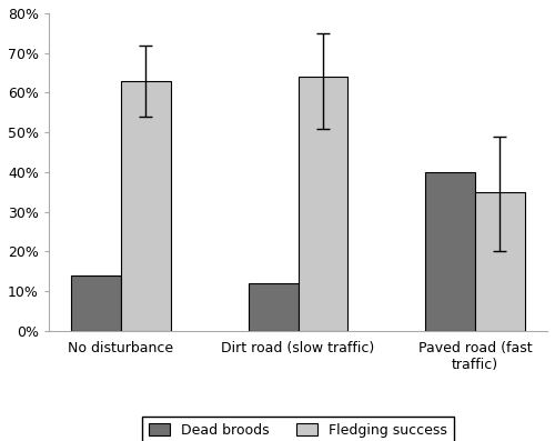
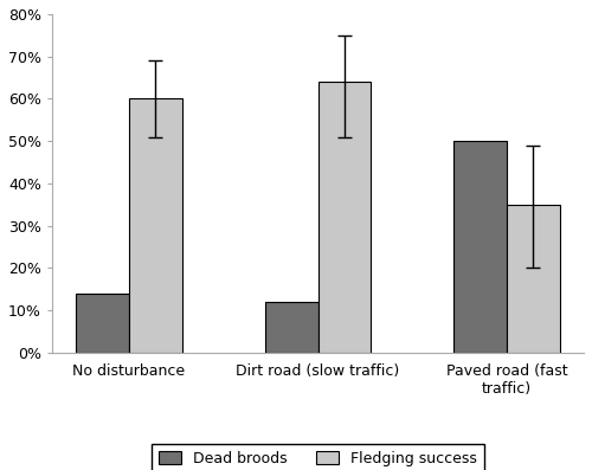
Fledging success/No disturbance: 63% -> 60%
Dead broods/Paved road (fast traffic): 40% -> 50%
